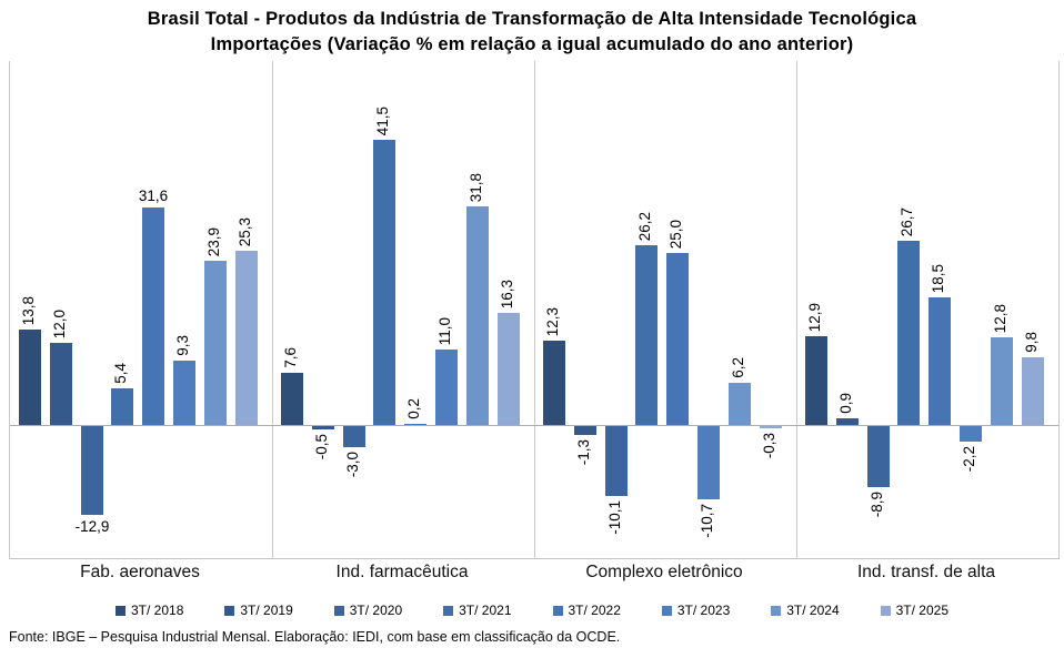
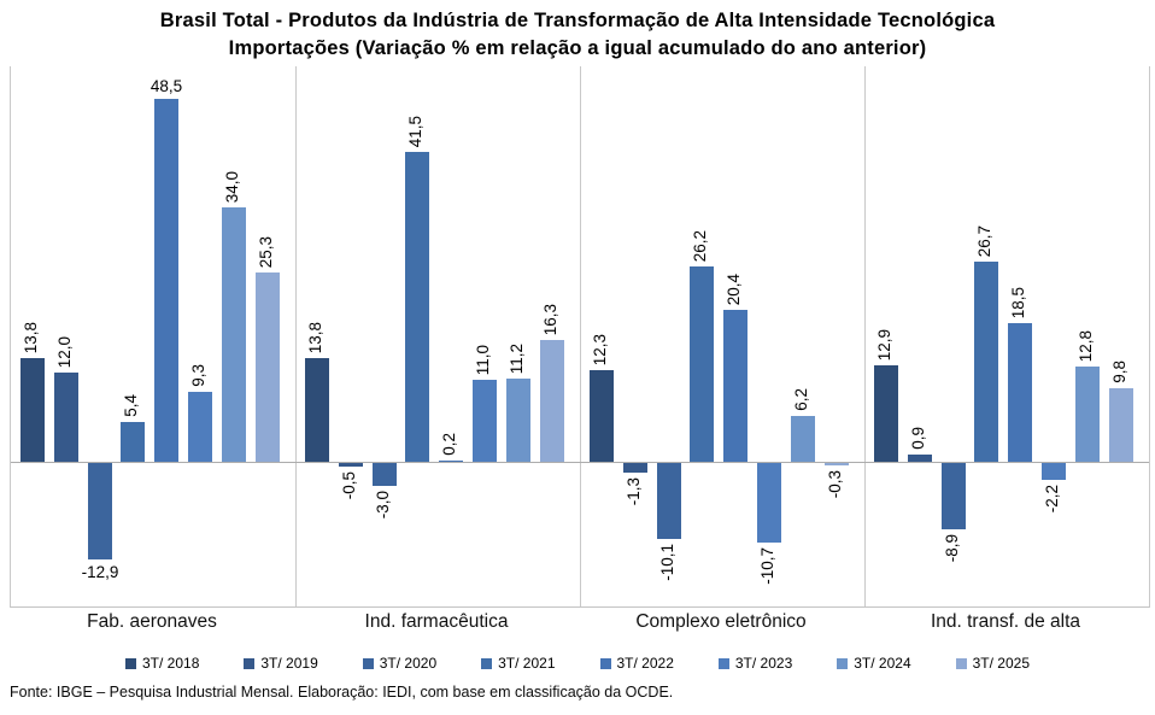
3T/ 2022/Fab. aeronaves: 31,6 -> 48,5
3T/ 2024/Fab. aeronaves: 23,9 -> 34,0
3T/ 2018/Ind. farmacêutica: 7,6 -> 13,8
3T/ 2024/Ind. farmacêutica: 31,8 -> 11,2
3T/ 2022/Complexo eletrônico: 25,0 -> 20,4
